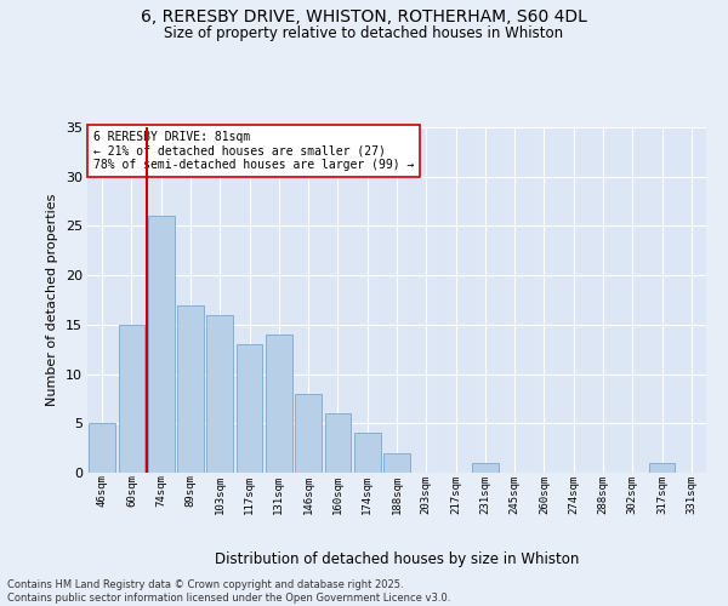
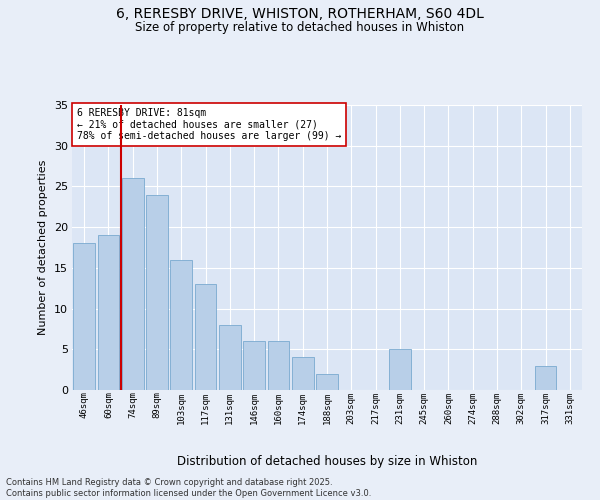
46sqm: 5 -> 18
60sqm: 15 -> 19
89sqm: 17 -> 24
131sqm: 14 -> 8
146sqm: 8 -> 6
231sqm: 1 -> 5
317sqm: 1 -> 3
